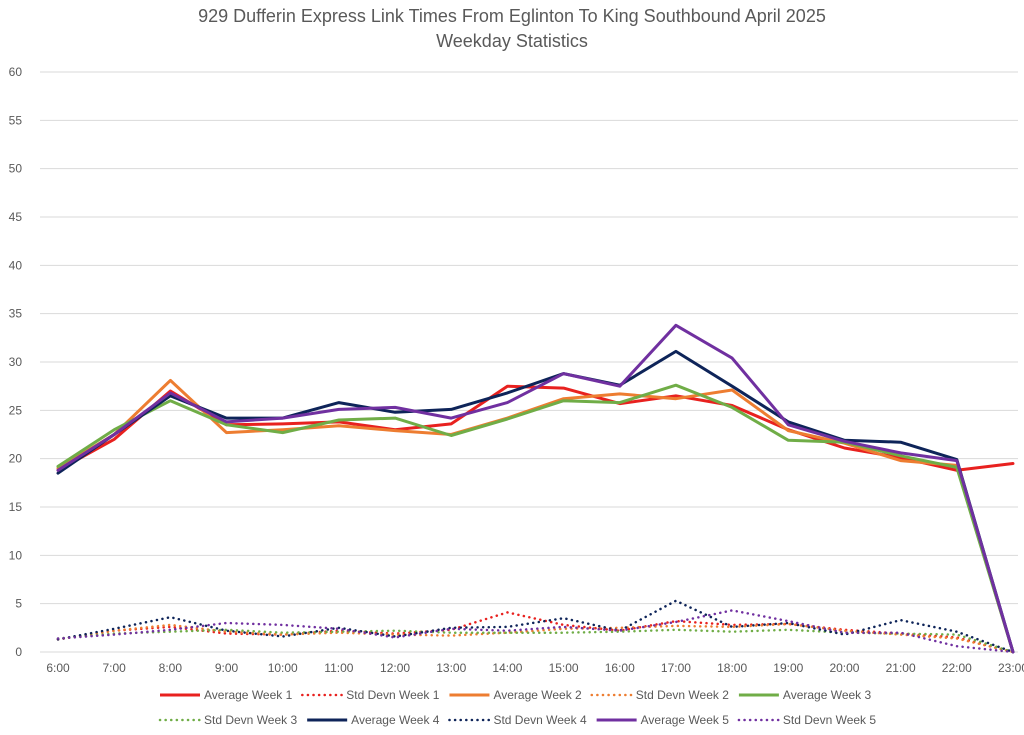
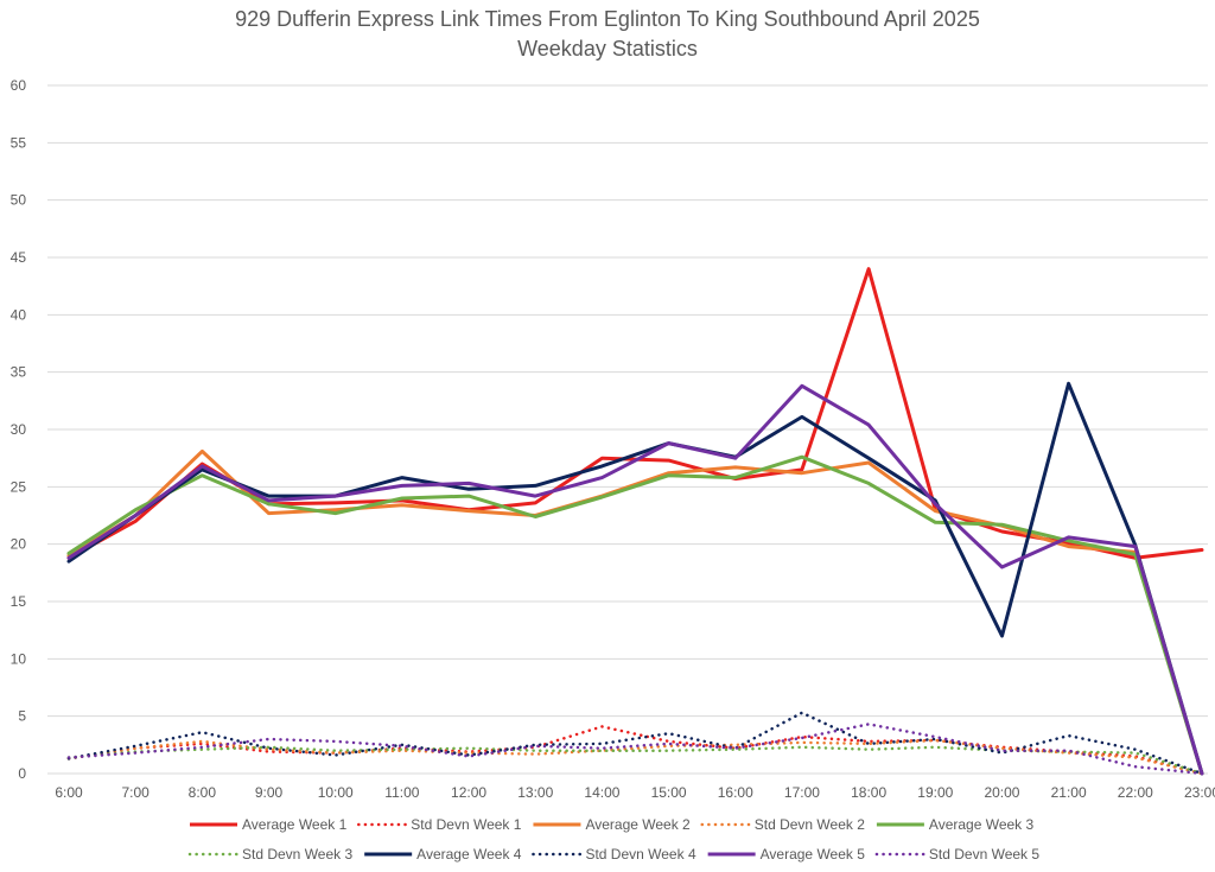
Average Week 1/18:00: 26 -> 44
Average Week 4/20:00: 22 -> 12
Average Week 5/20:00: 22 -> 18
Average Week 4/21:00: 22 -> 34
